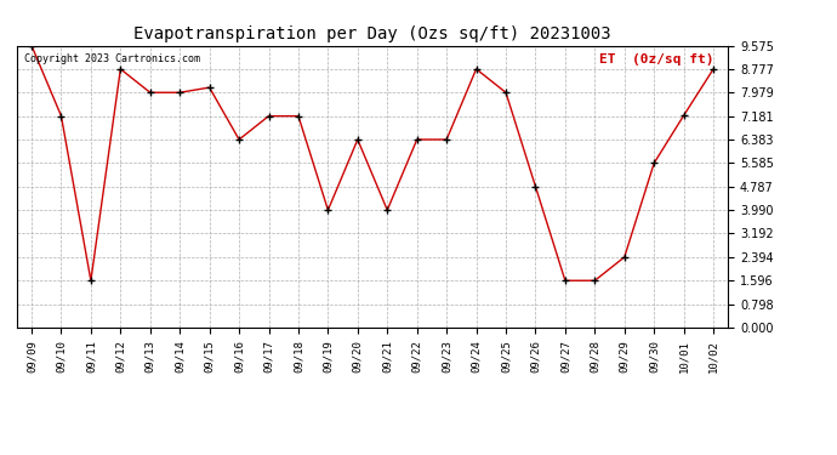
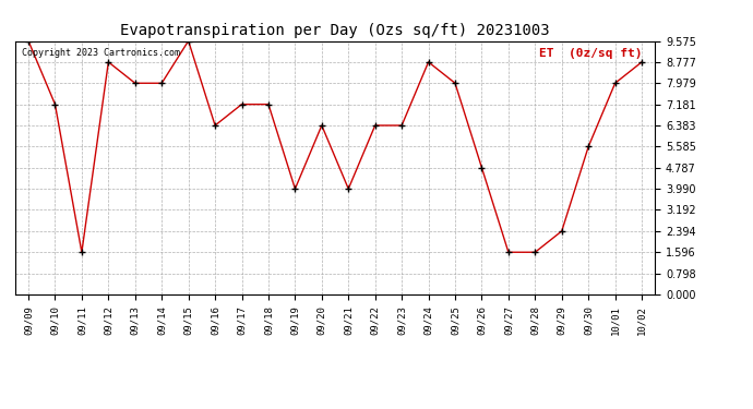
09/15: 8.15 -> 9.57
10/01: 7.20 -> 7.98
